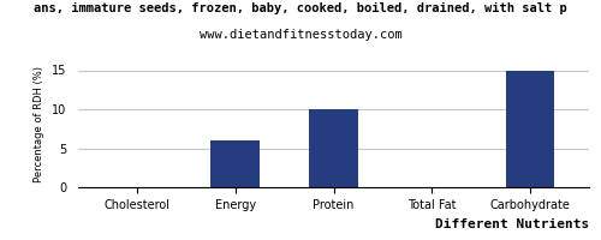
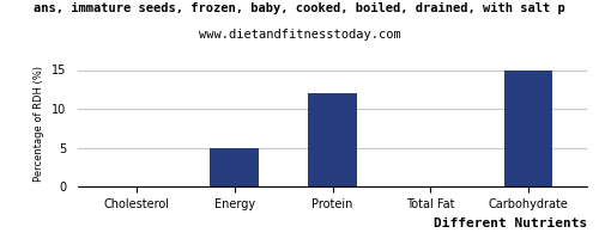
Energy: 6 -> 5
Protein: 10 -> 12
